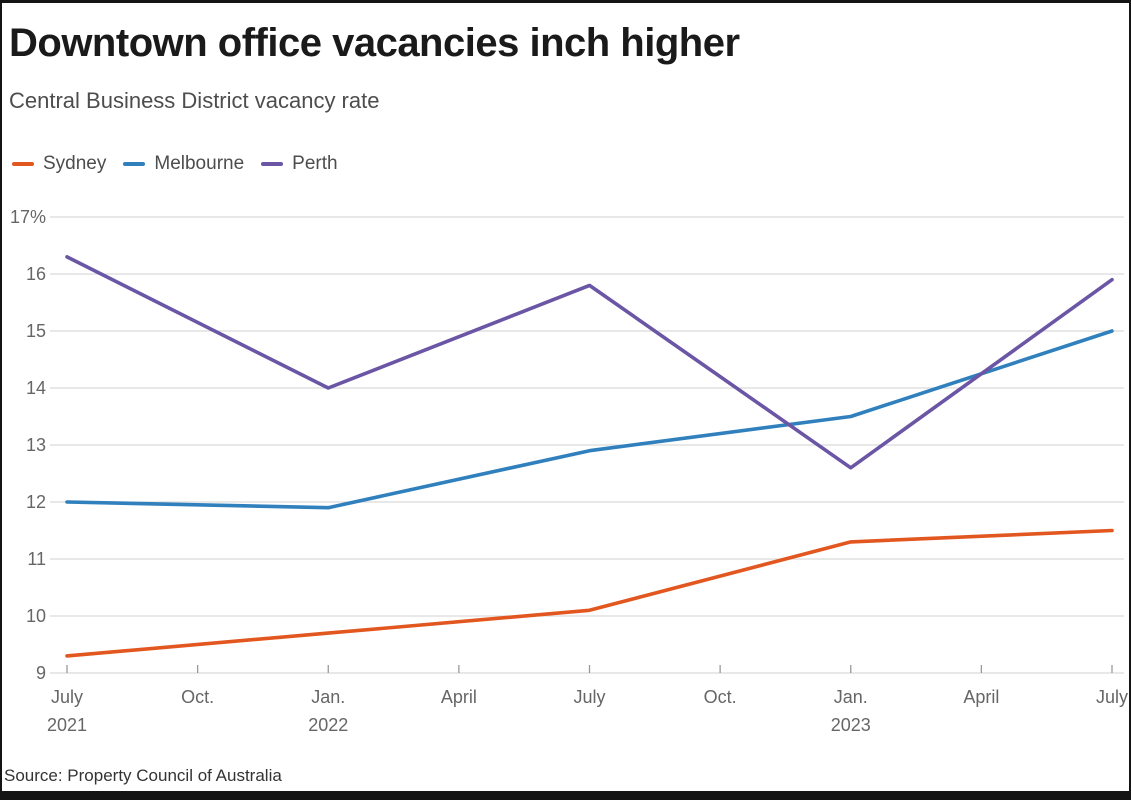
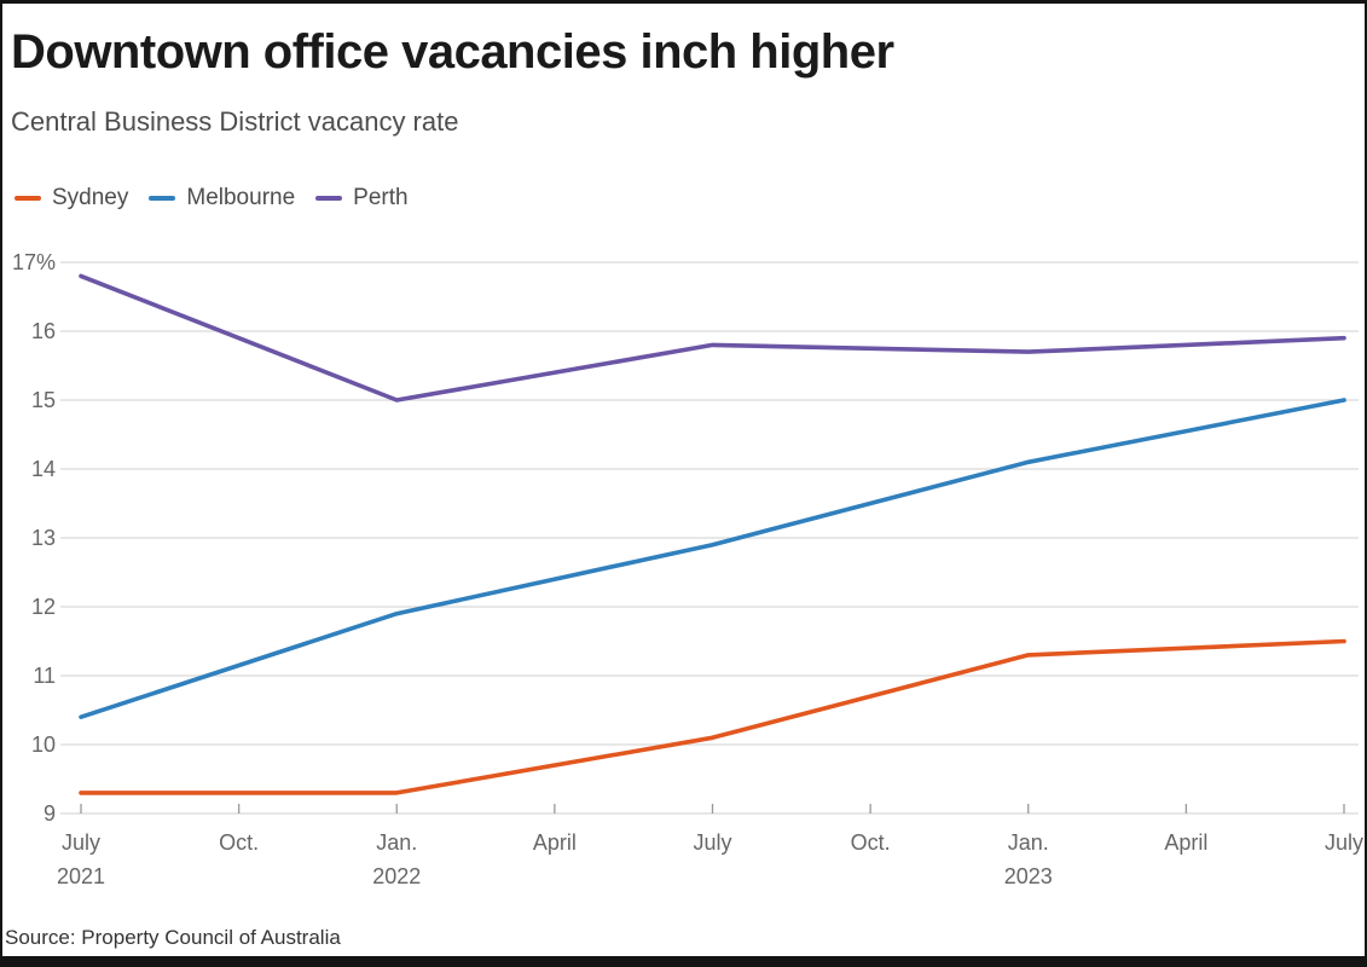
Melbourne/July 2021: 12.0% -> 10.4%
Perth/July 2021: 16.3% -> 16.8%
Sydney/Jan. 2022: 9.7% -> 9.3%
Perth/Jan. 2022: 14.0% -> 15.0%
Melbourne/Jan. 2023: 13.5% -> 14.1%
Perth/Jan. 2023: 12.6% -> 15.7%
